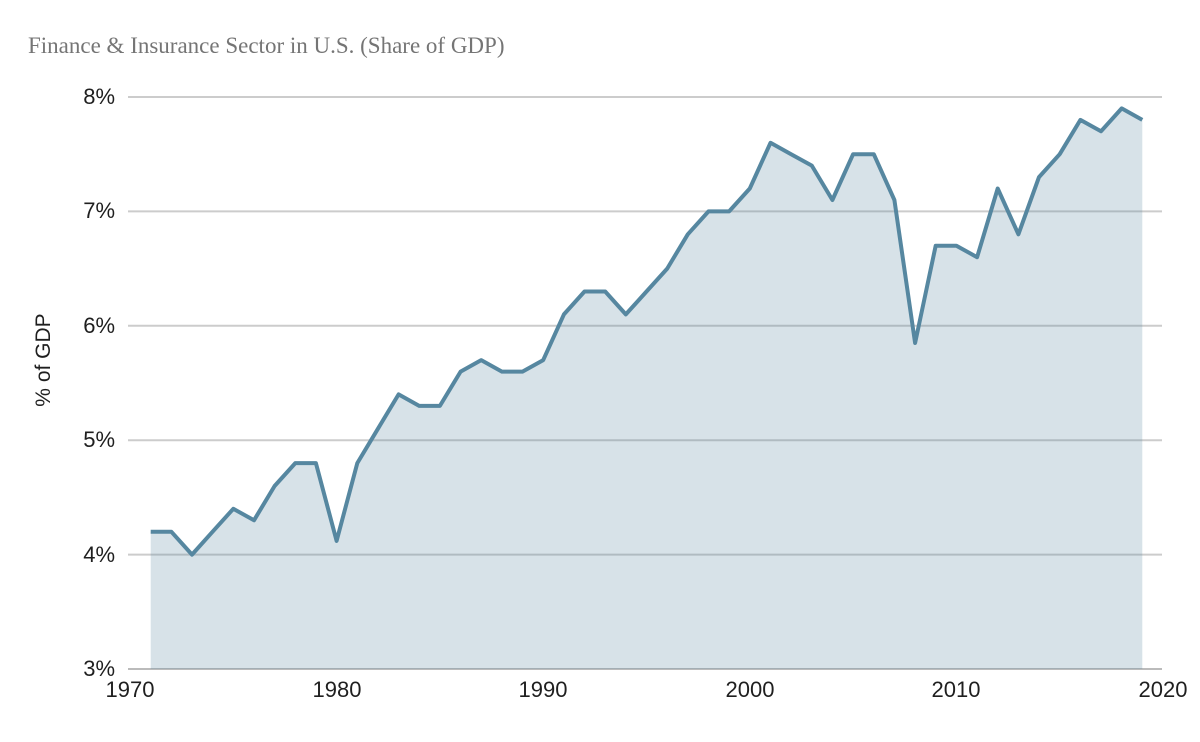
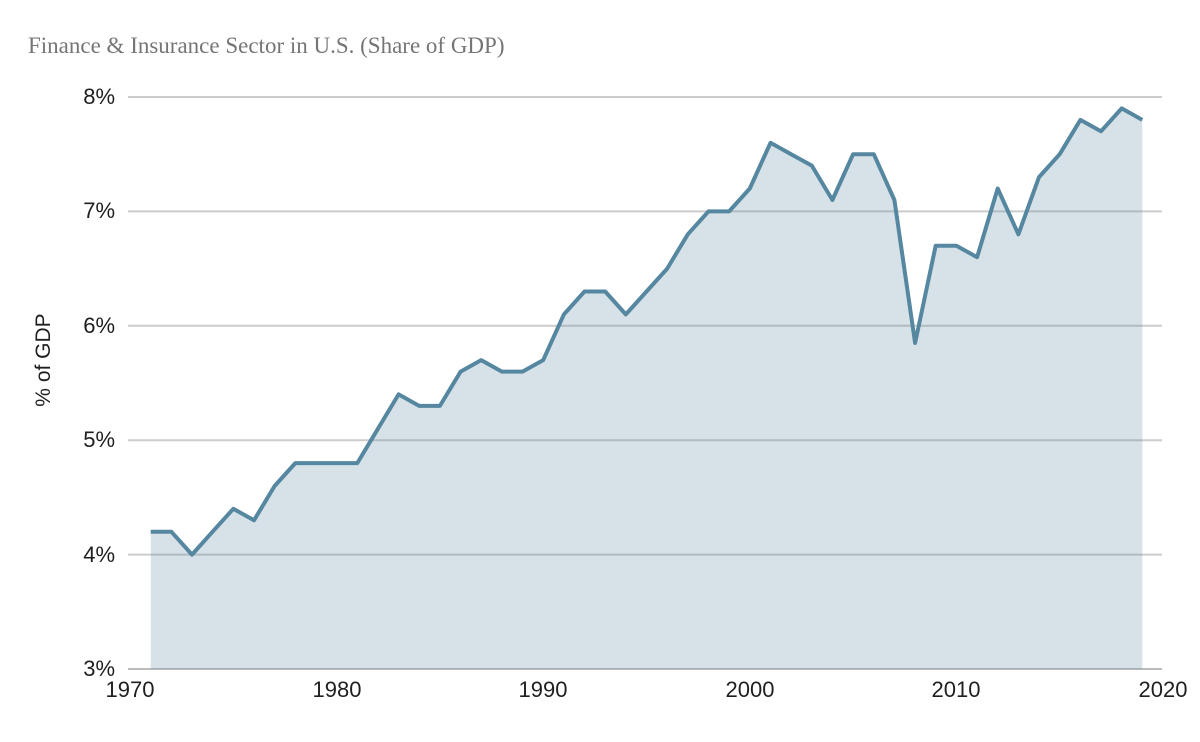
1980: 4.12% -> 4.80%
